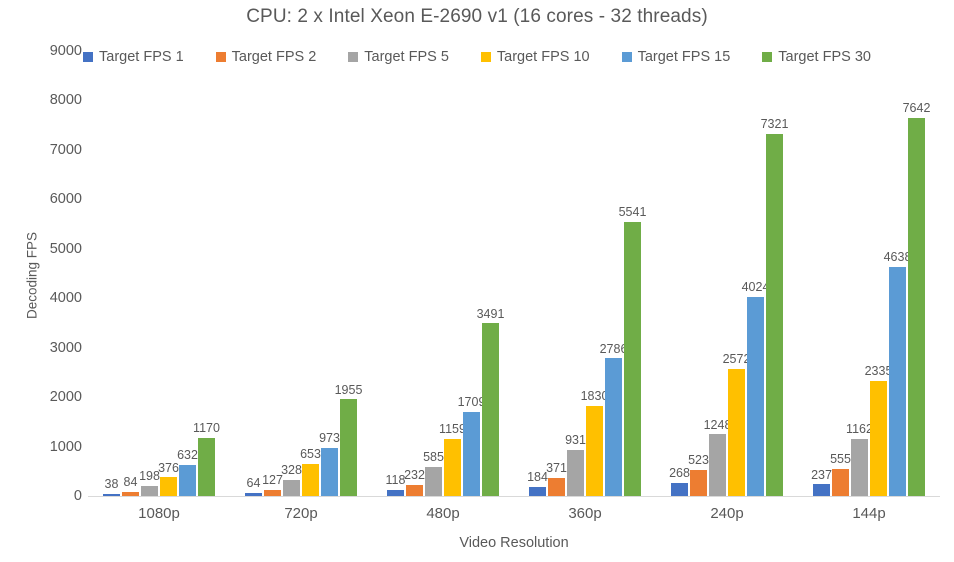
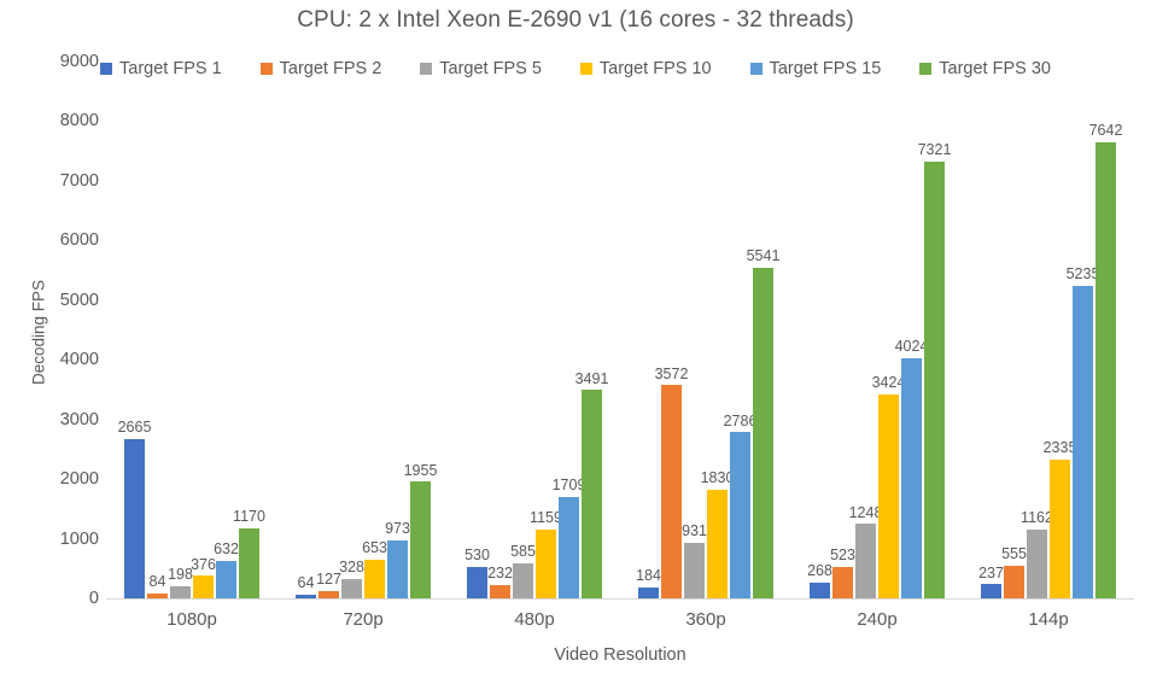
Target FPS 1/1080p: 38 -> 2665
Target FPS 1/480p: 118 -> 530
Target FPS 2/360p: 371 -> 3572
Target FPS 10/240p: 2572 -> 3424
Target FPS 15/144p: 4638 -> 5235
